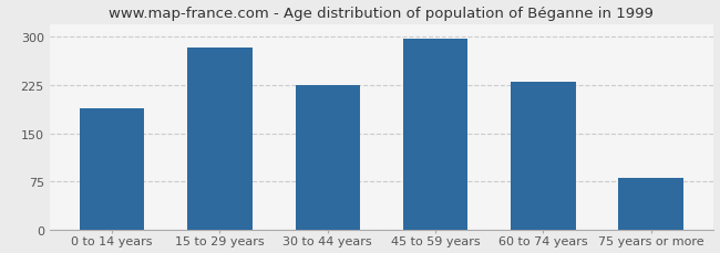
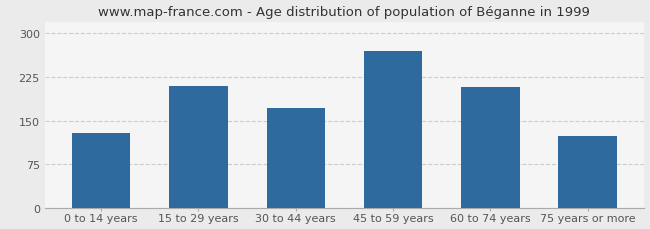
0 to 14 years: 188 -> 128
15 to 29 years: 283 -> 210
30 to 44 years: 225 -> 172
45 to 59 years: 297 -> 270
60 to 74 years: 230 -> 208
75 years or more: 80 -> 124
